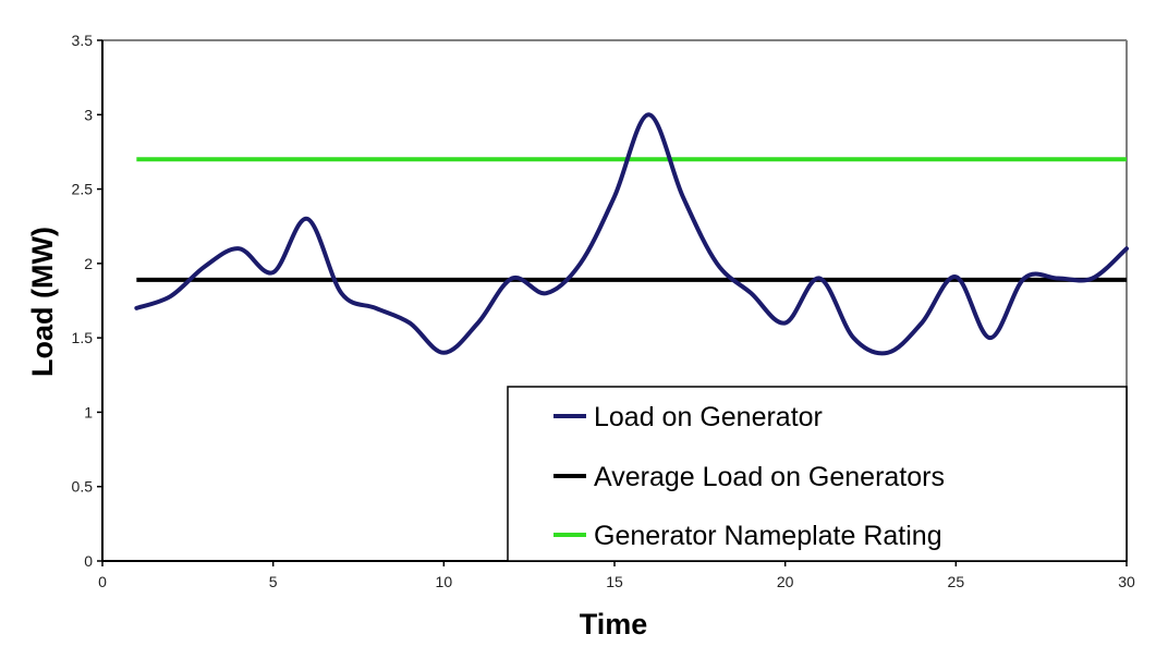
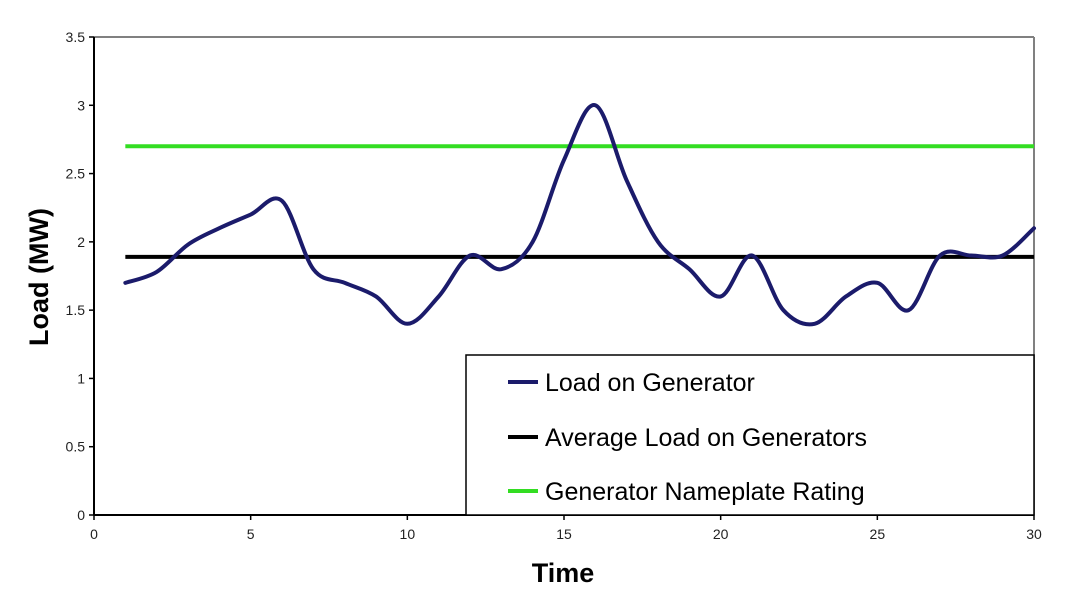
Generator Nameplate Rating/2: 3.0 -> 2.7
Load on Generator/5: 1.94 -> 2.20
Average Load on Generators/5: 2.07 -> 1.89
Generator Nameplate Rating/5: 2.3 -> 2.7
Load on Generator/15: 2.45 -> 2.60
Load on Generator/25: 1.91 -> 1.70
Average Load on Generators/25: 3.11 -> 1.89
Generator Nameplate Rating/25: 2.9 -> 2.7
